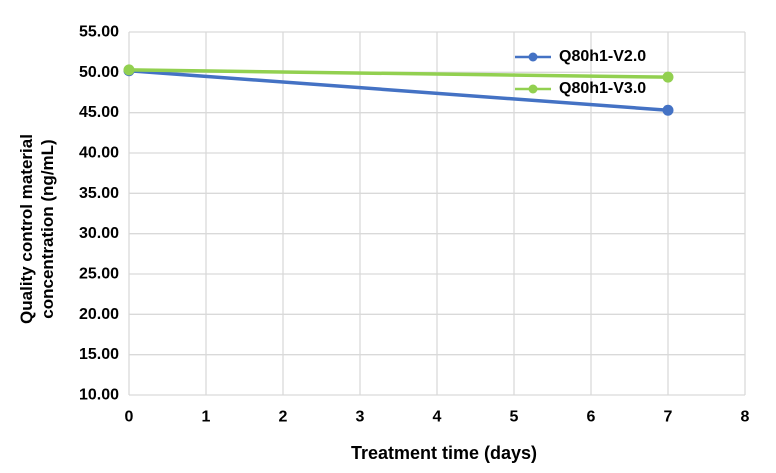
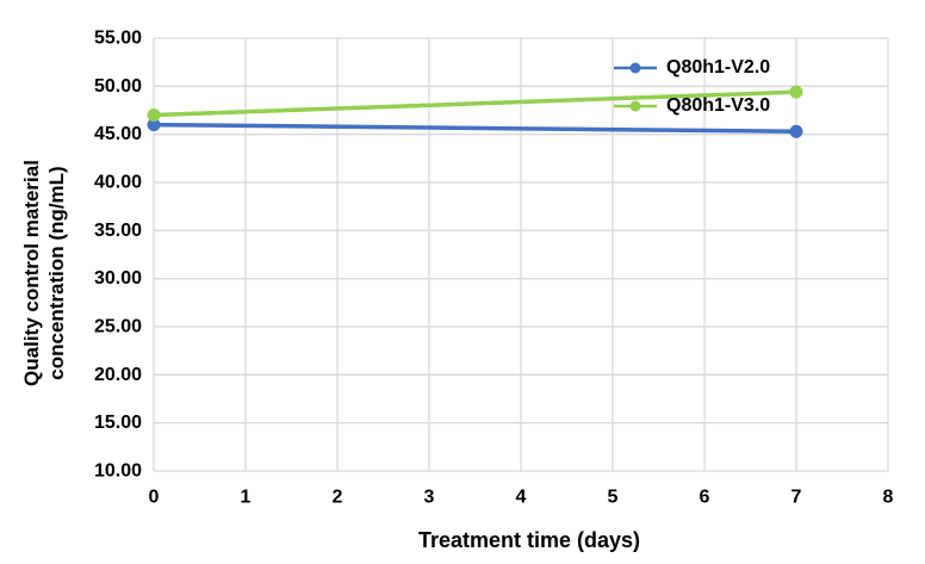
Q80h1-V2.0/0: 50 -> 46
Q80h1-V3.0/0: 50 -> 47
